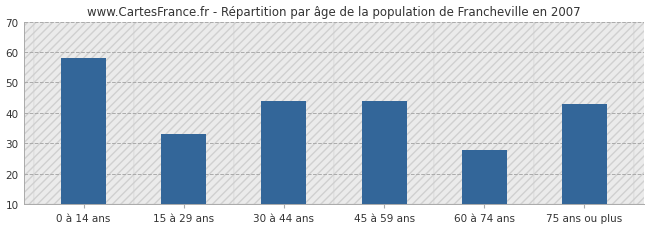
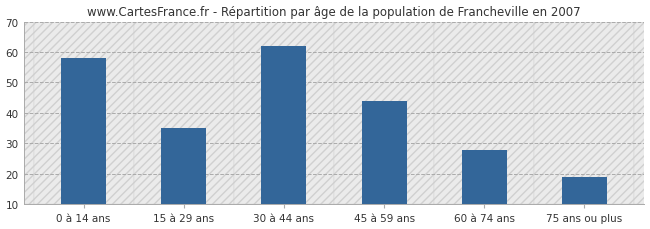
15 à 29 ans: 33 -> 35
30 à 44 ans: 44 -> 62
75 ans ou plus: 43 -> 19
